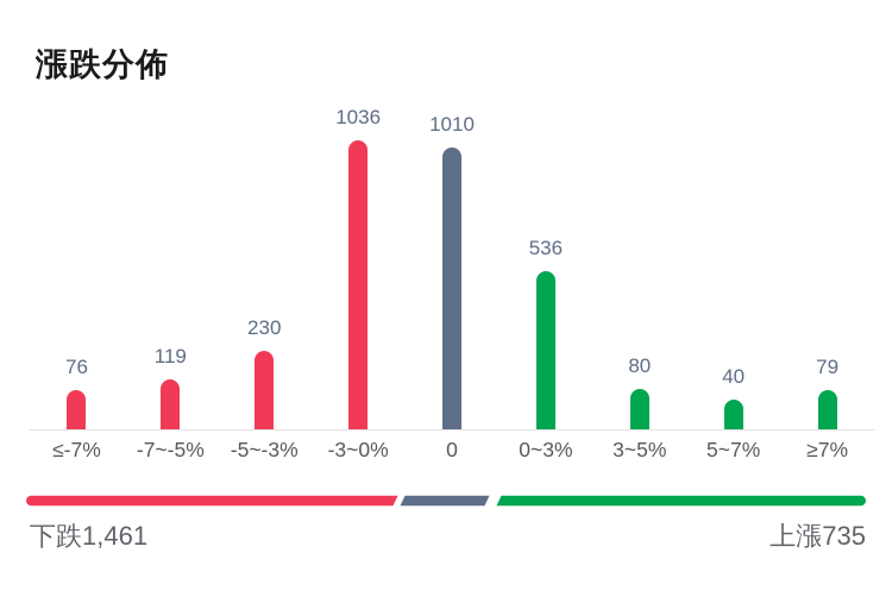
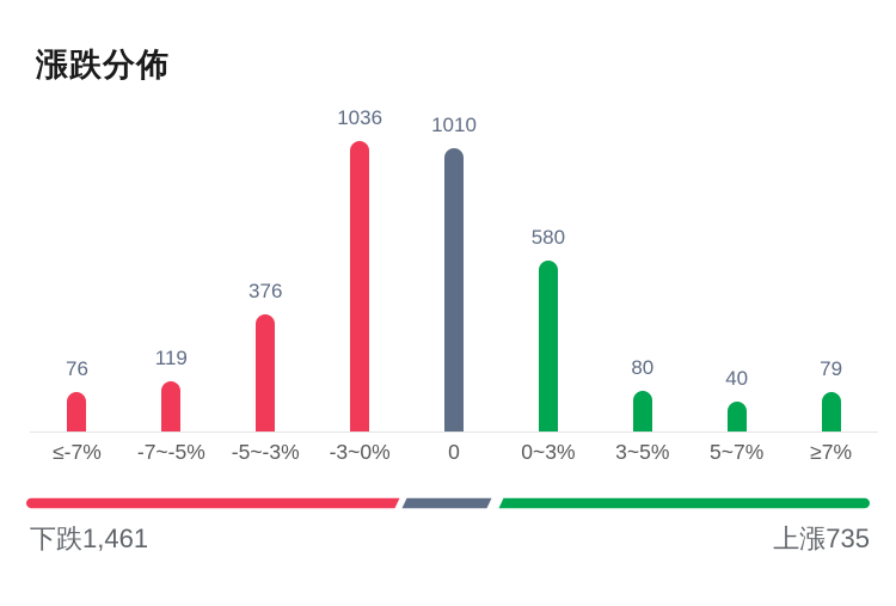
-5~-3%: 230 -> 376
0~3%: 536 -> 580
